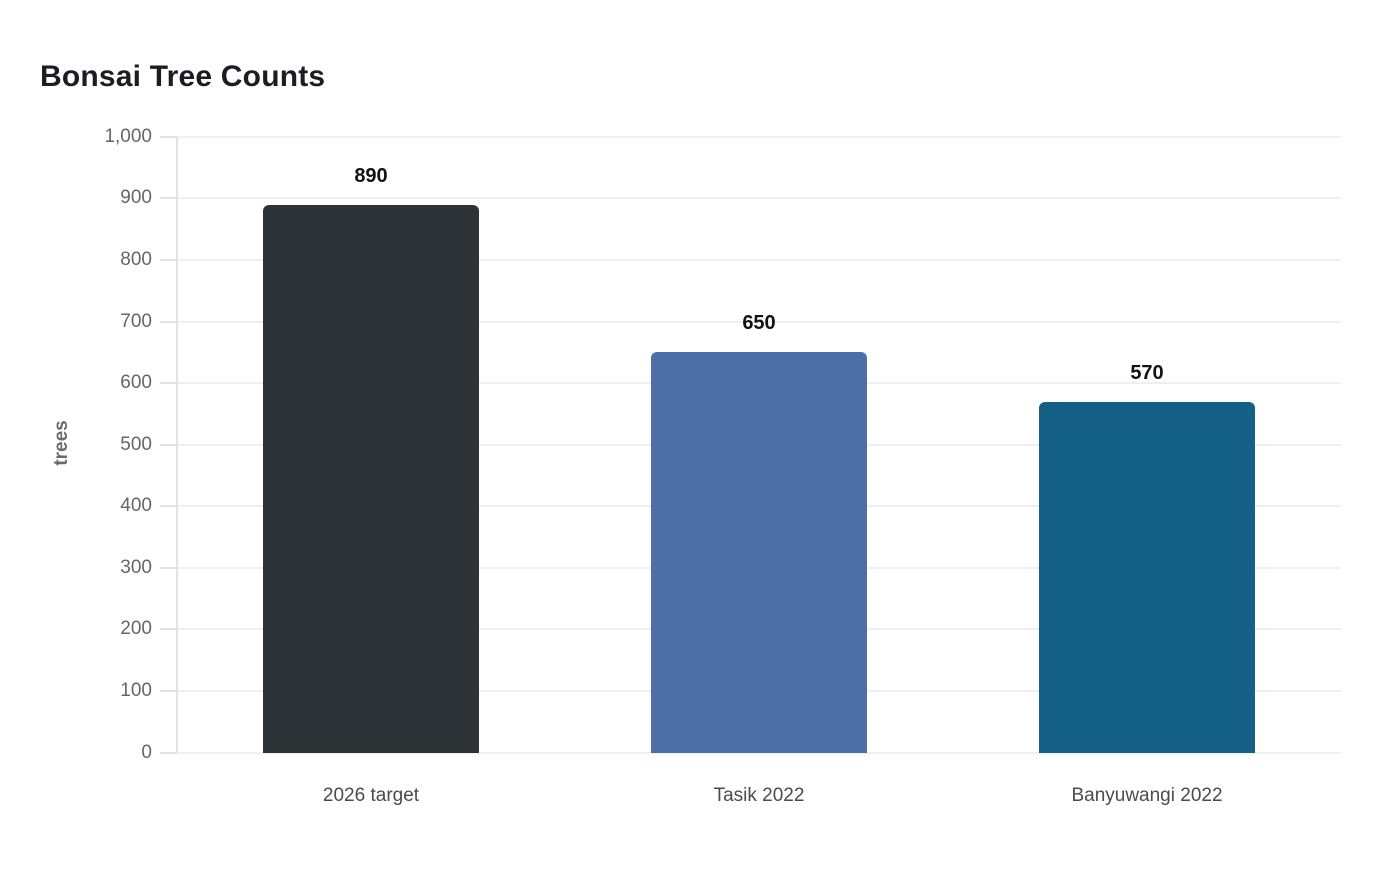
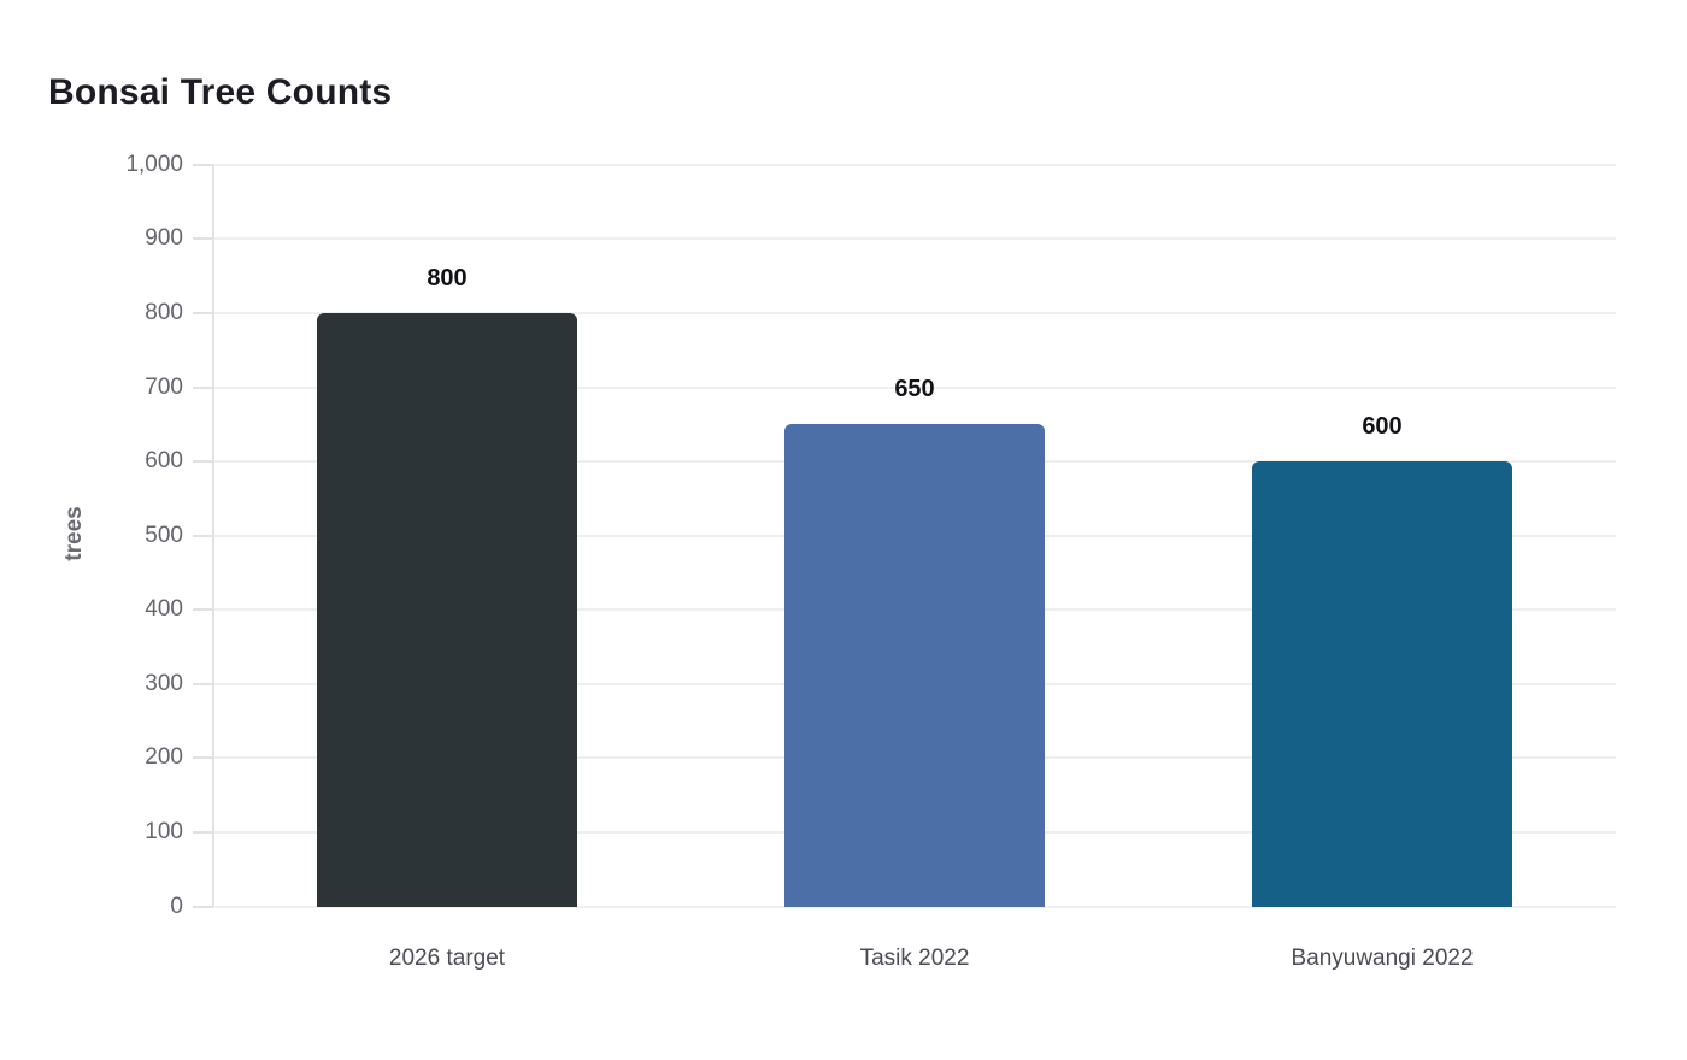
2026 target: 890 -> 800
Banyuwangi 2022: 570 -> 600
